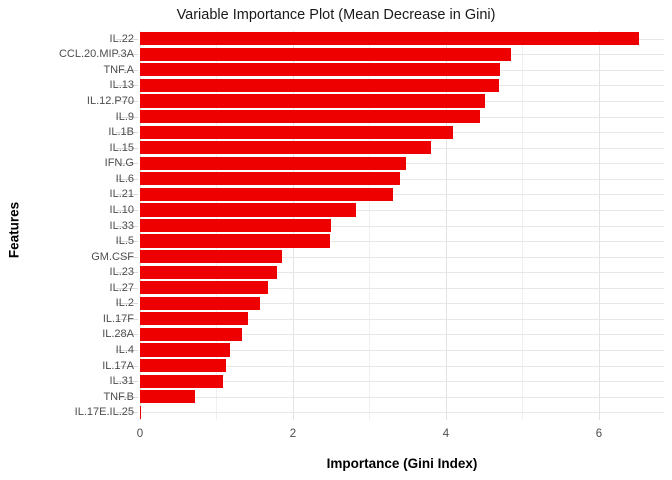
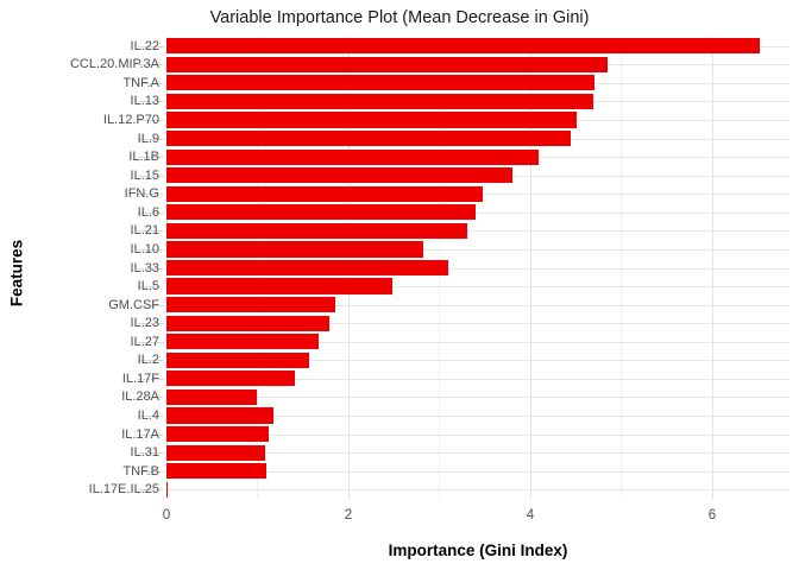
IL.33: 2.5 -> 3.1
IL.28A: 1.3 -> 1.0
TNF.B: 0.7 -> 1.1
